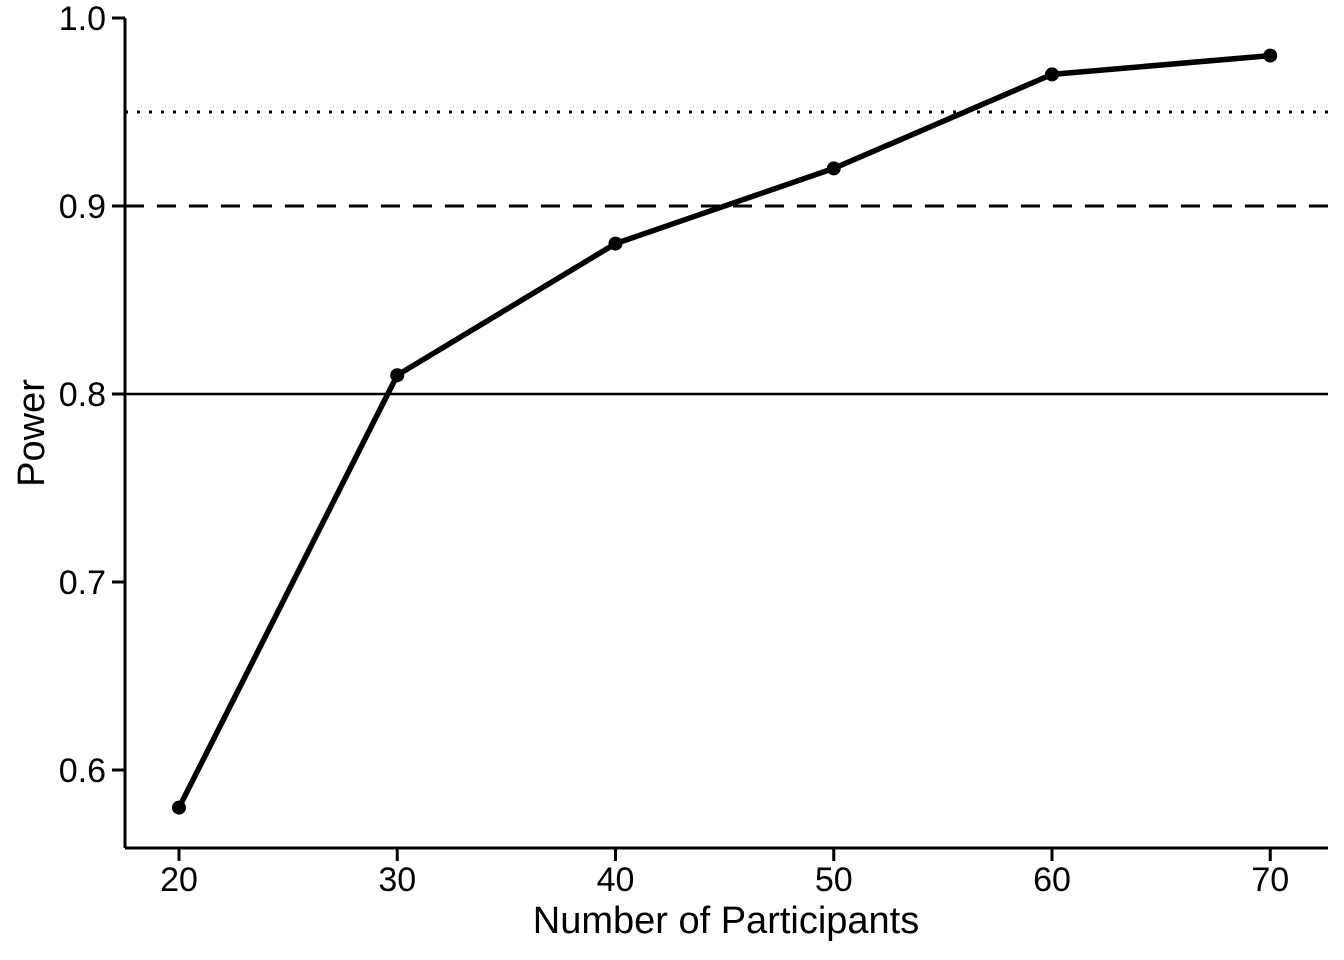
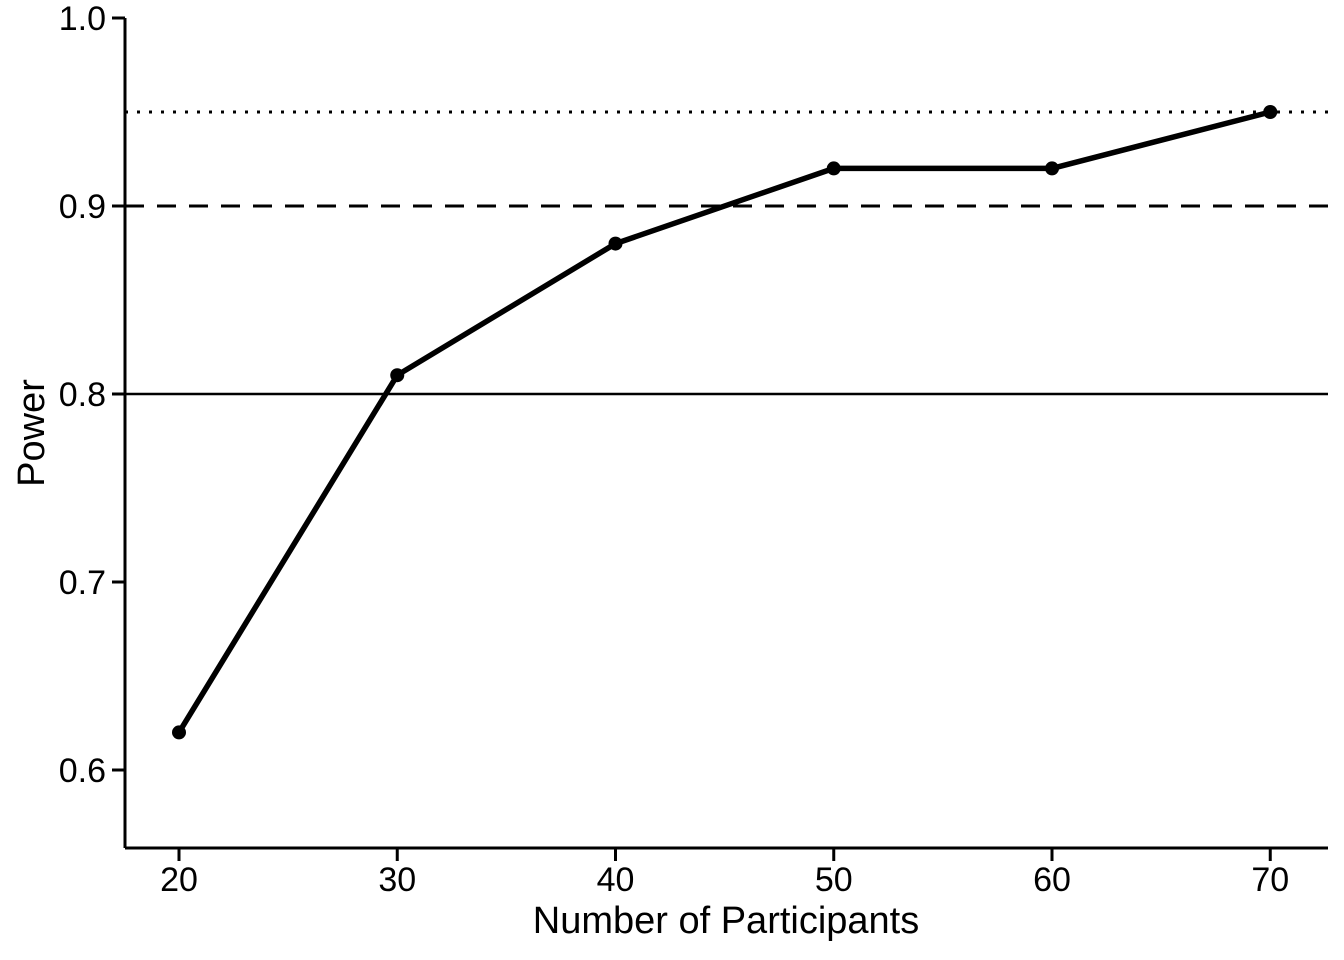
20: 0.58 -> 0.62
60: 0.97 -> 0.92
70: 0.98 -> 0.95
